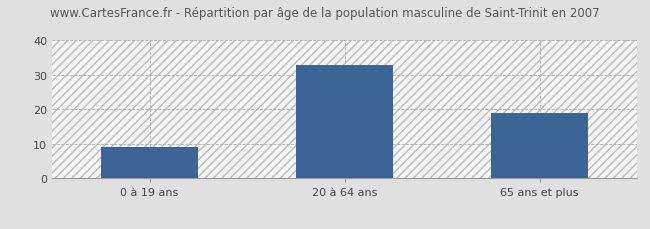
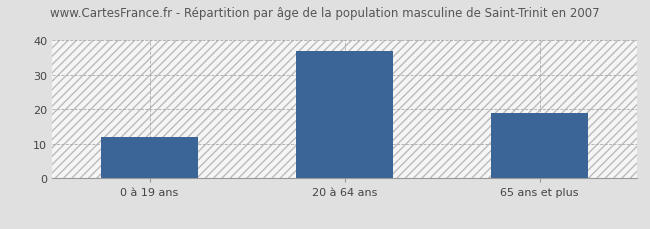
0 à 19 ans: 9 -> 12
20 à 64 ans: 33 -> 37
